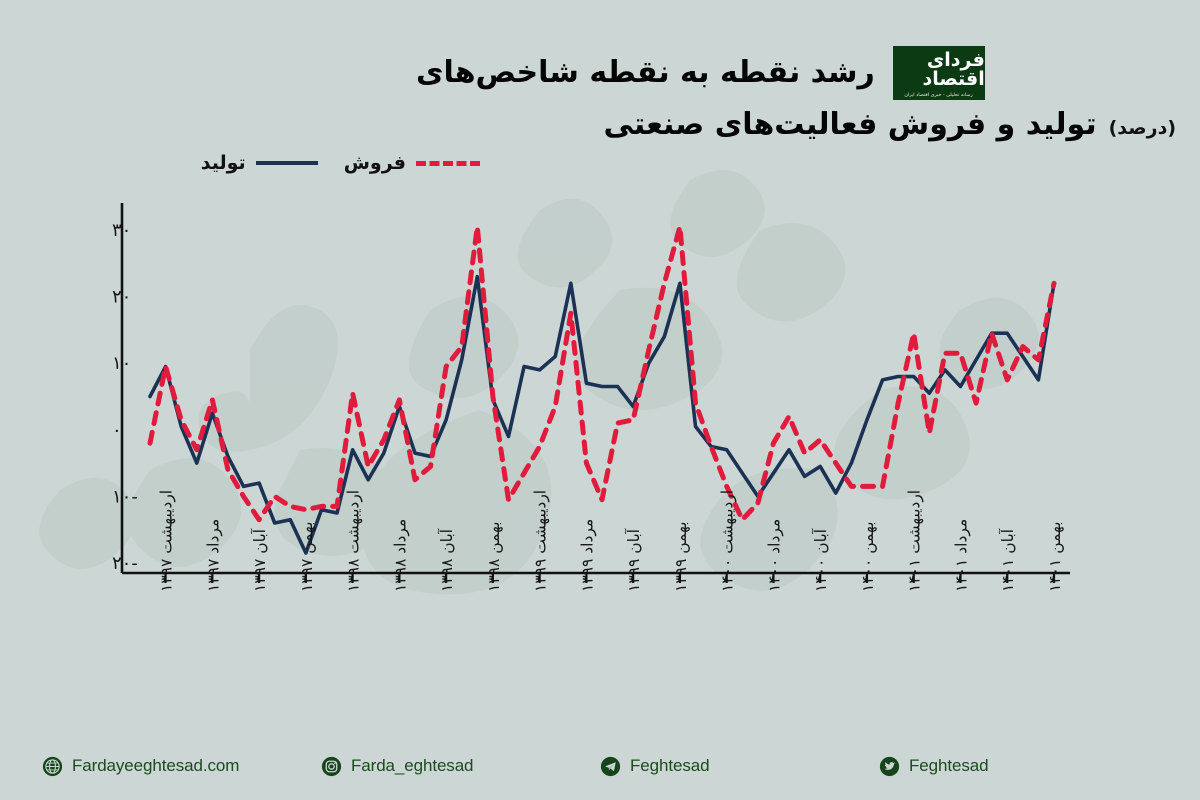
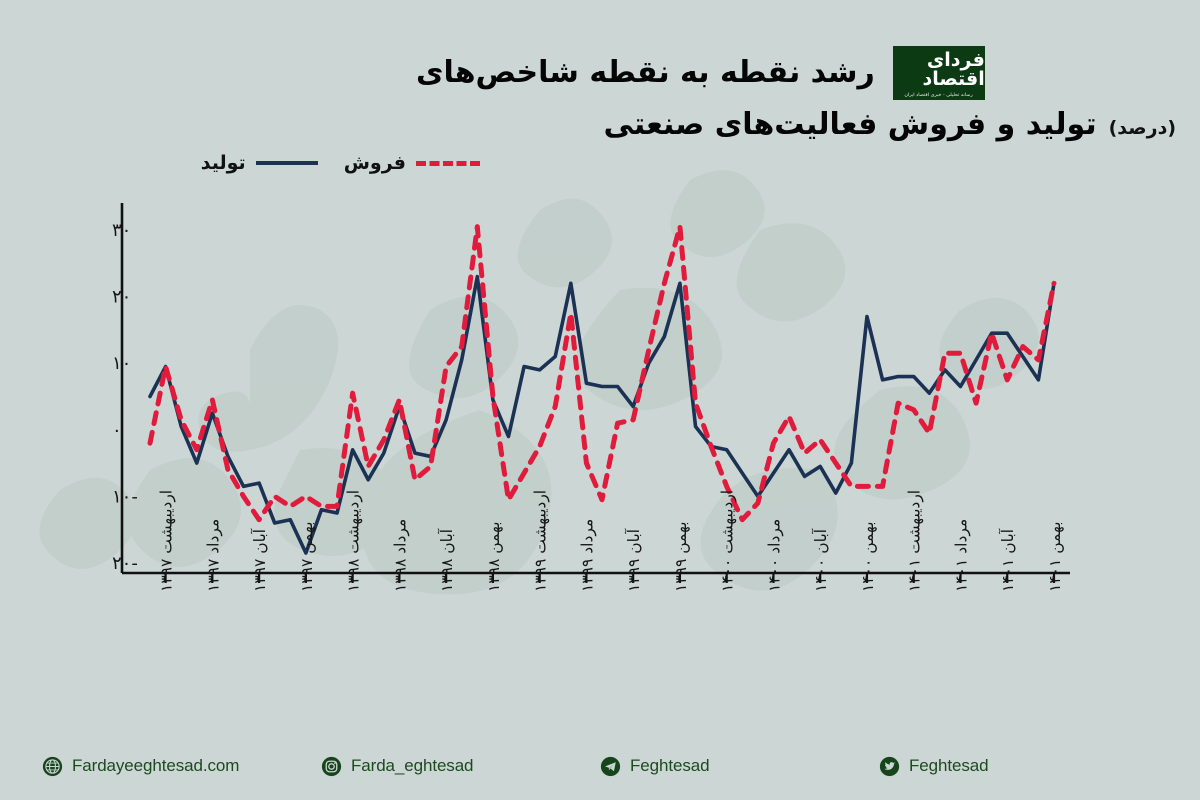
فروش/بهمن ۱۳۹۷: -12 -> -10
تولید/بهمن ۱۴۰۰: 2 -> 17
فروش/اردیبهشت ۱۴۰۱: 14 -> 3
